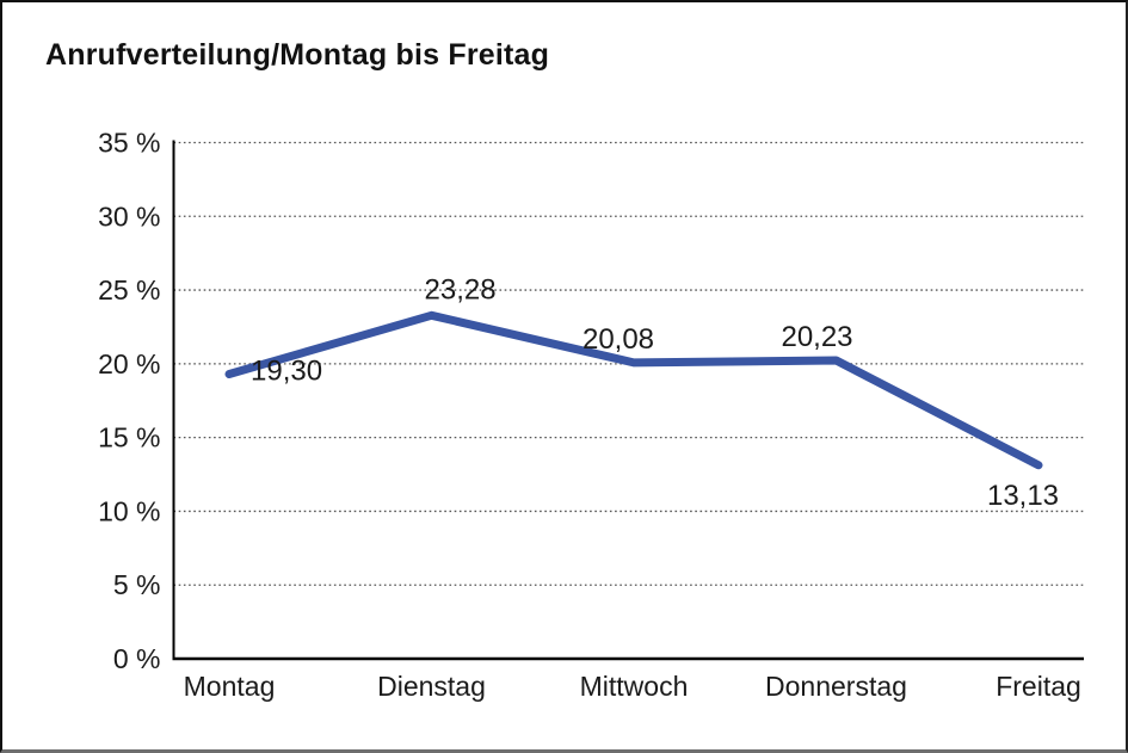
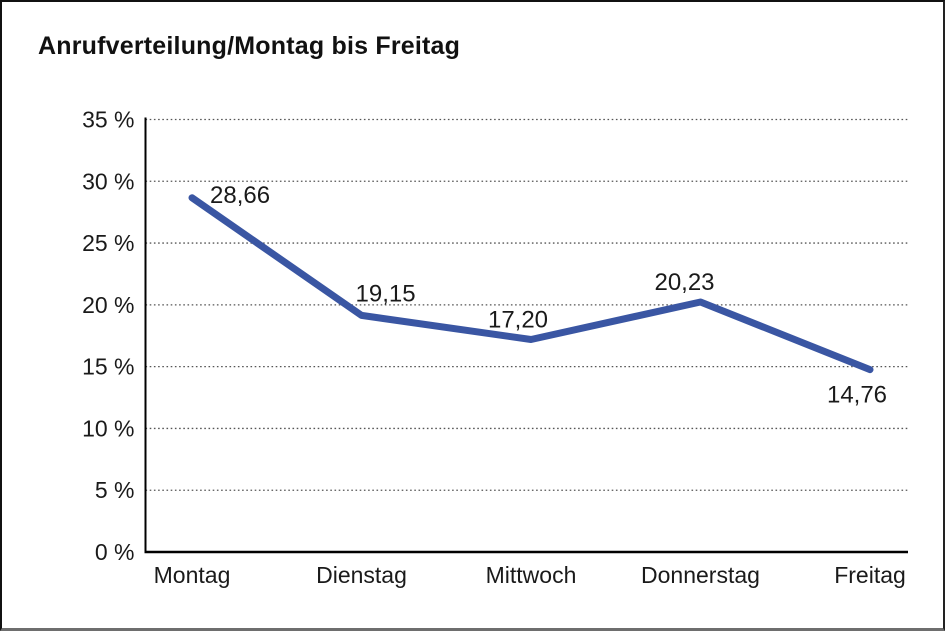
Montag: 19,30 -> 28,66
Dienstag: 23,28 -> 19,15
Mittwoch: 20,08 -> 17,20
Freitag: 13,13 -> 14,76
